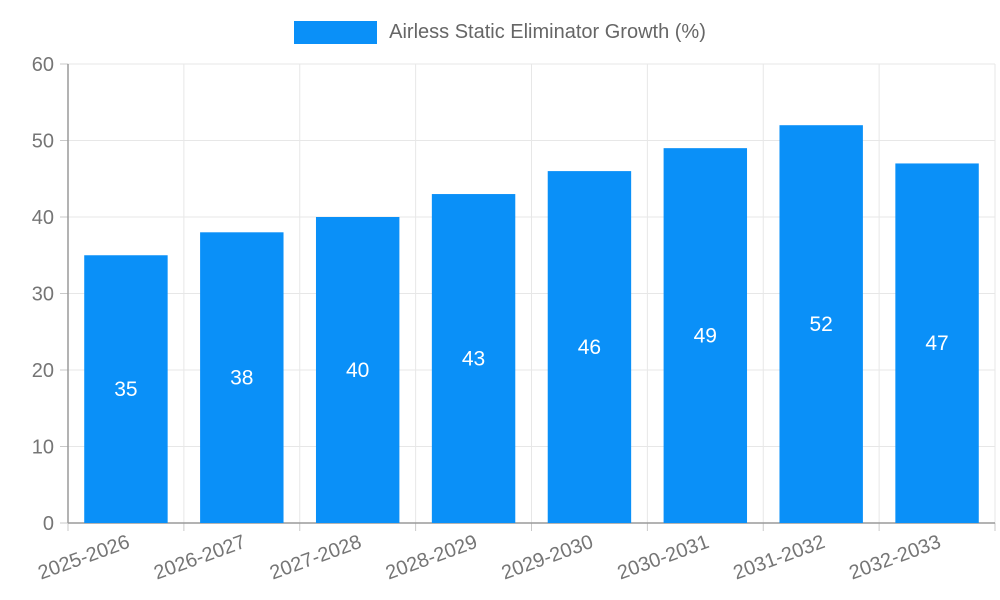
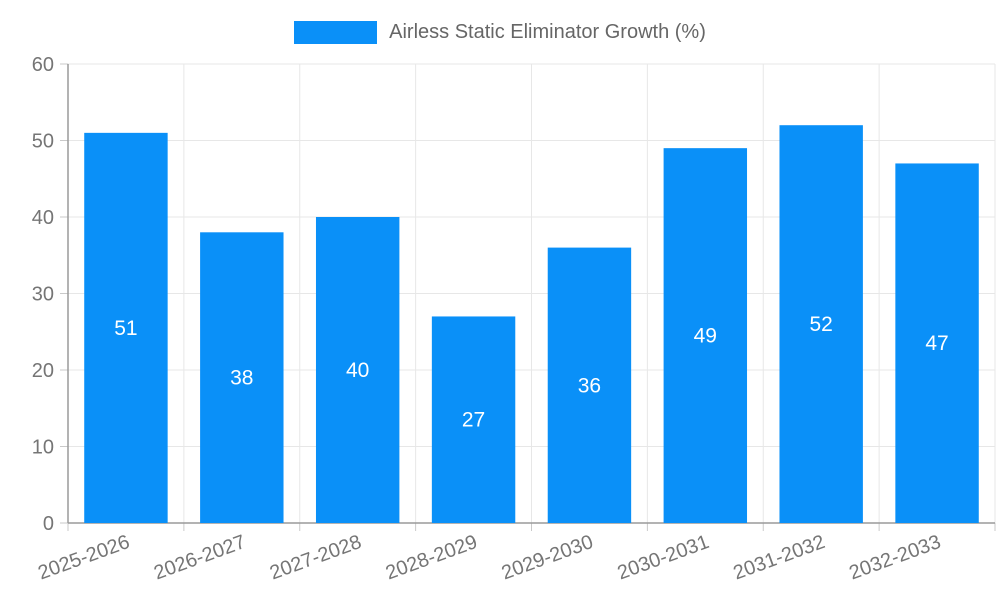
2025-2026: 35 -> 51
2028-2029: 43 -> 27
2029-2030: 46 -> 36
